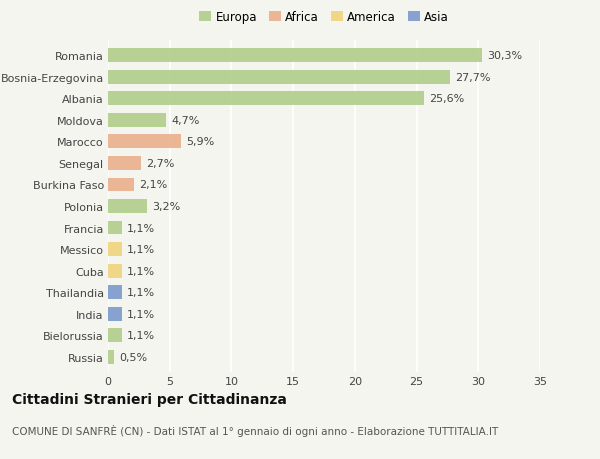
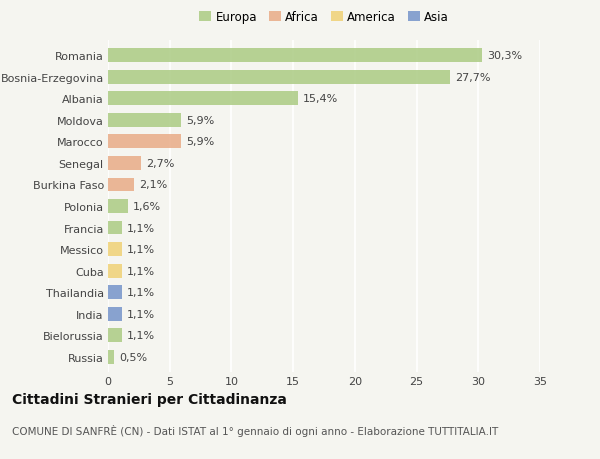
Albania: 25,6% -> 15,4%
Moldova: 4,7% -> 5,9%
Polonia: 3,2% -> 1,6%
